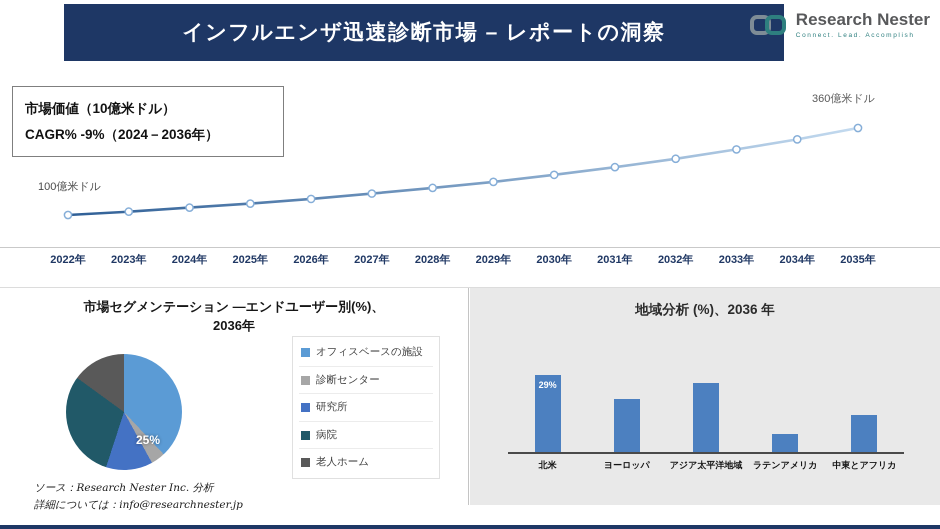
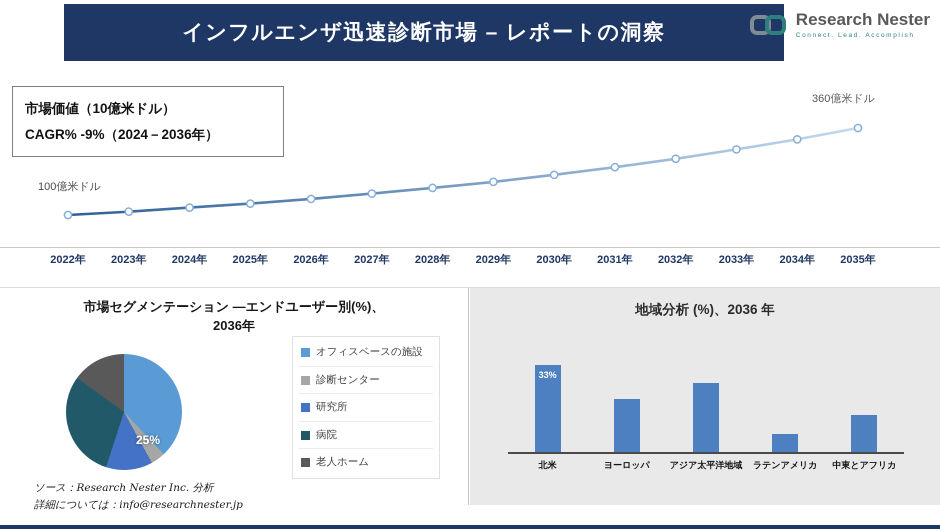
地域分析 (%)、2036 年/北米: 29% -> 33%
